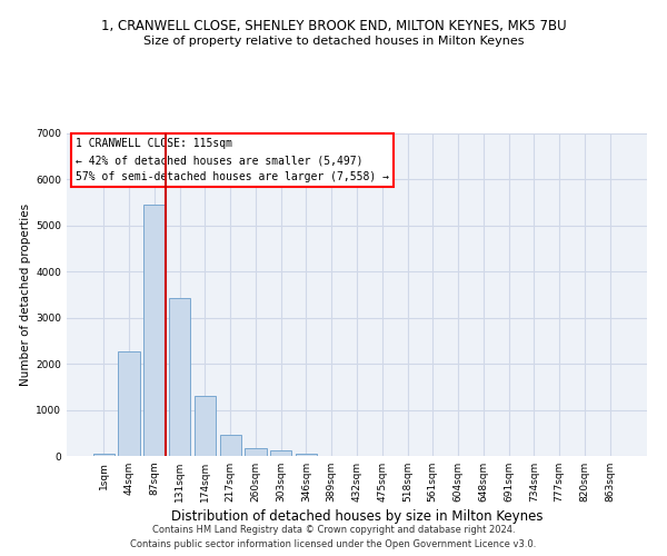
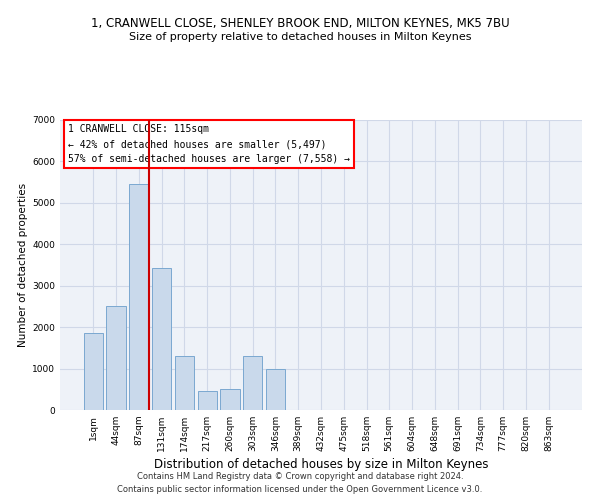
1sqm: 50 -> 1850
44sqm: 2270 -> 2500
260sqm: 180 -> 500
303sqm: 120 -> 1300
346sqm: 60 -> 1000
